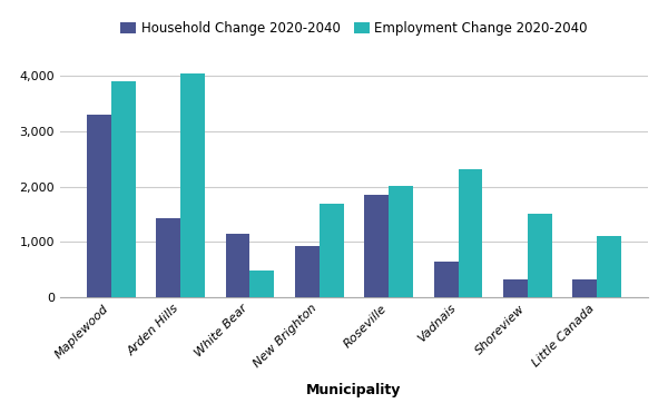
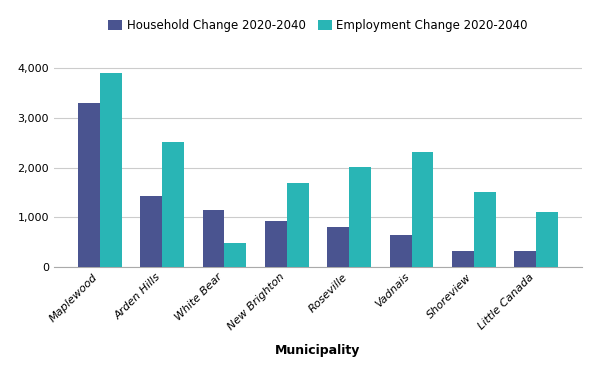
Employment Change 2020-2040/Arden Hills: 4,050 -> 2,520
Household Change 2020-2040/Roseville: 1,850 -> 800
